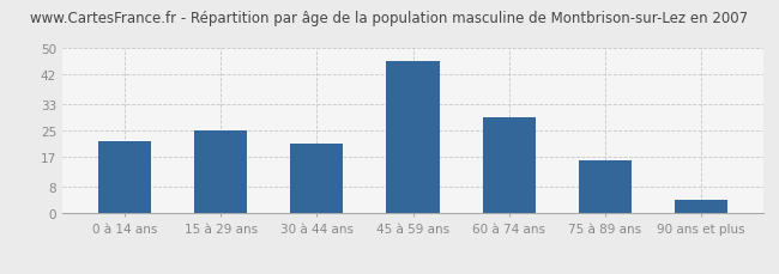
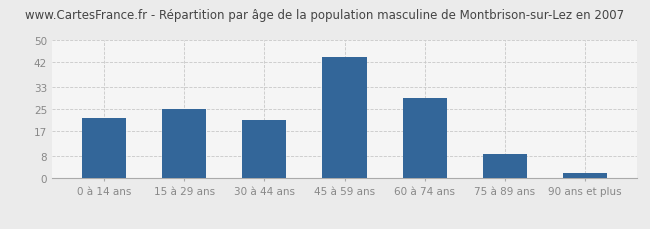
45 à 59 ans: 46 -> 44
75 à 89 ans: 16 -> 9
90 ans et plus: 4 -> 2
